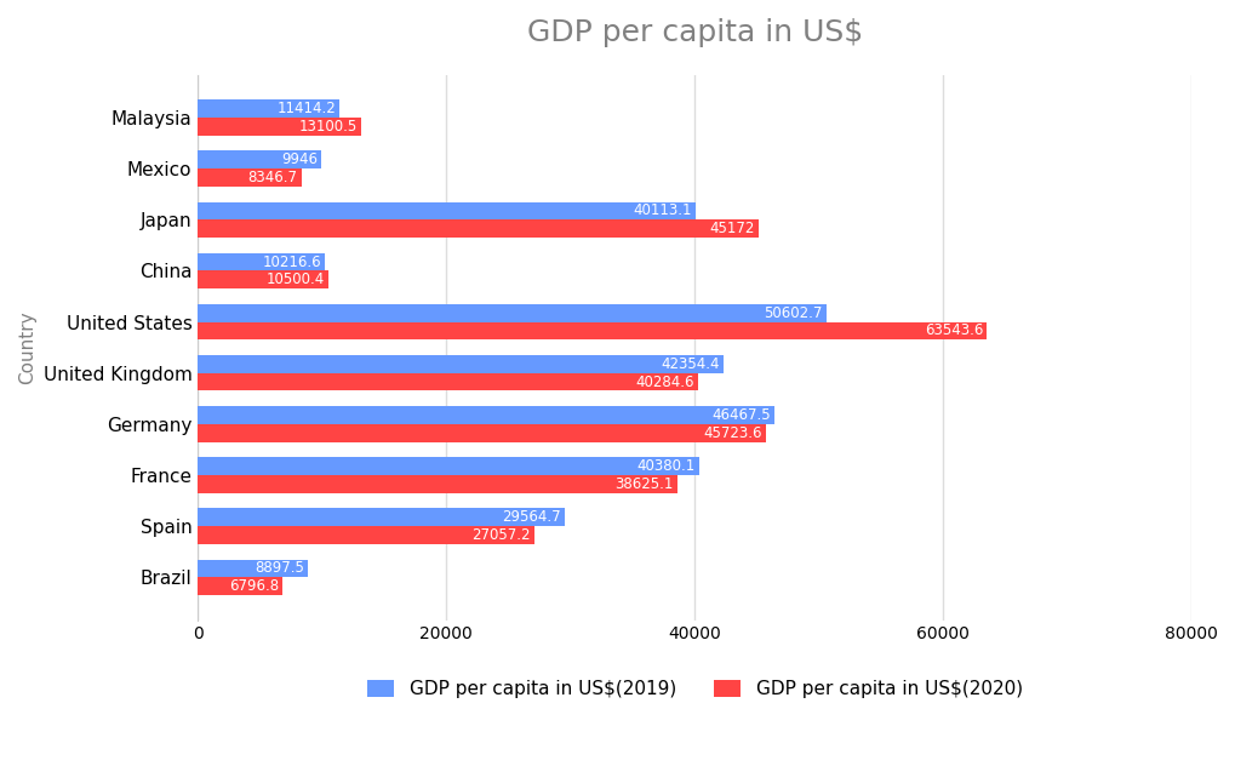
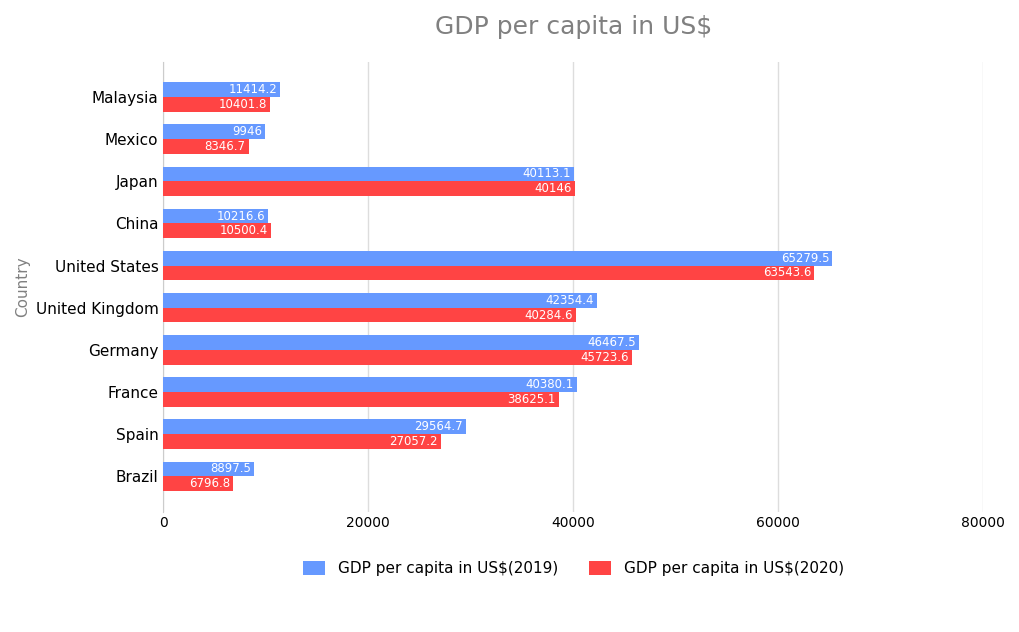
GDP per capita in US$(2020)/Malaysia: 13100.5 -> 10401.8
GDP per capita in US$(2020)/Japan: 45172 -> 40146
GDP per capita in US$(2019)/United States: 50602.7 -> 65279.5
